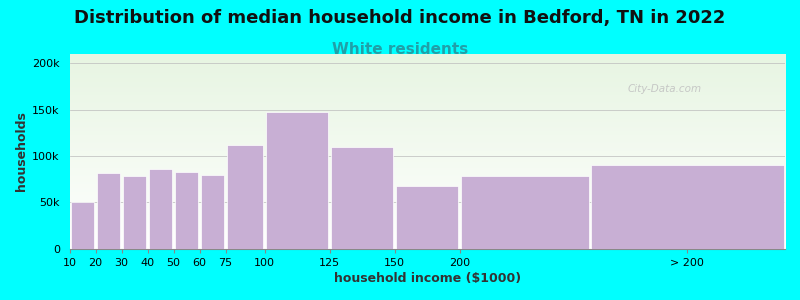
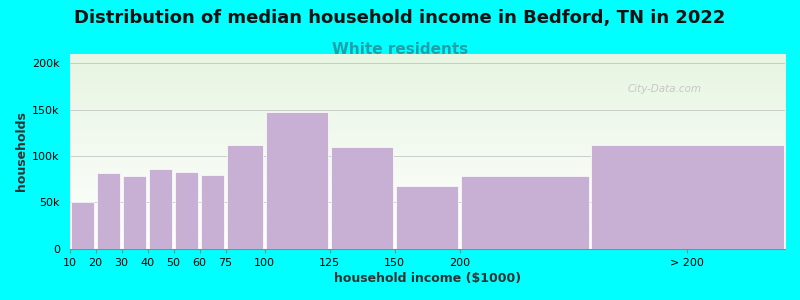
> 200: 90k -> 112k
